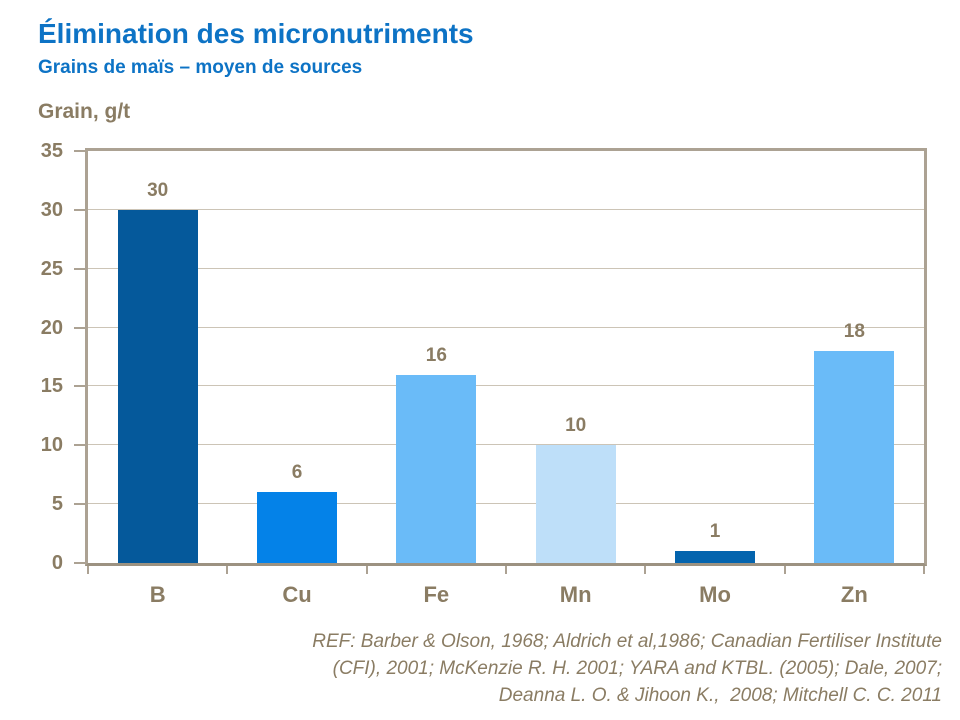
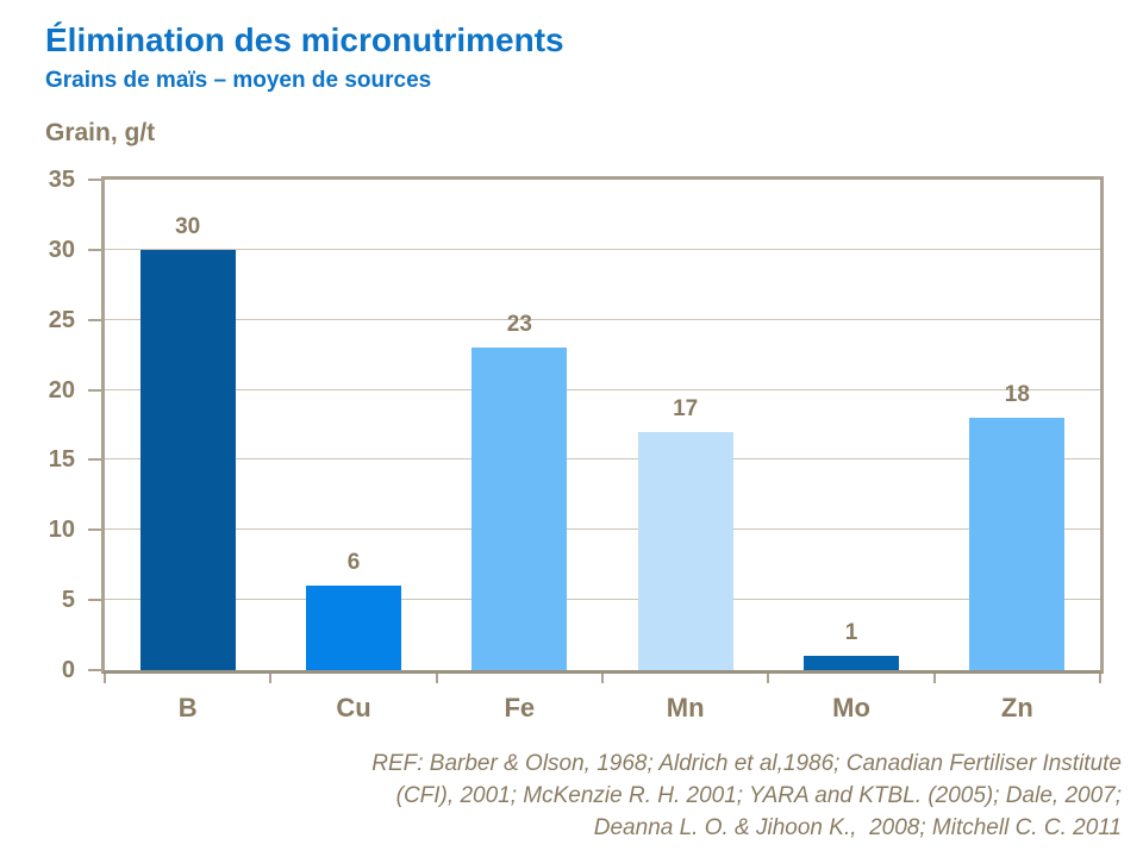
Fe: 16 -> 23
Mn: 10 -> 17
